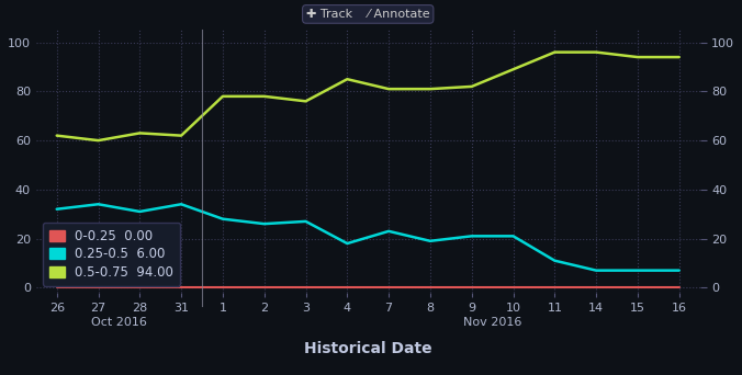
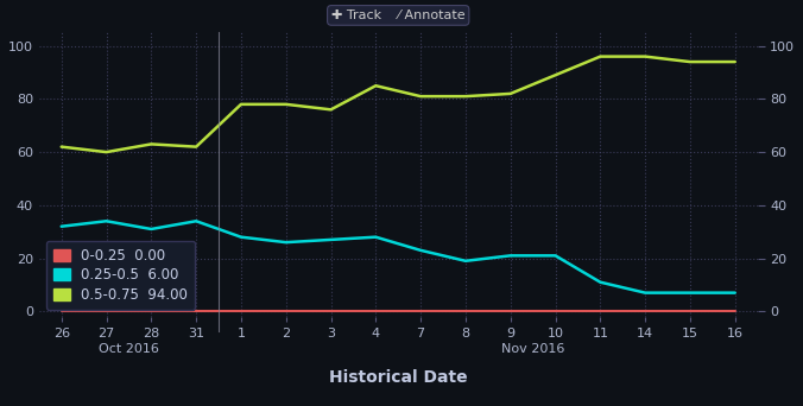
0.25-0.5 6.00/4: 18 -> 28
